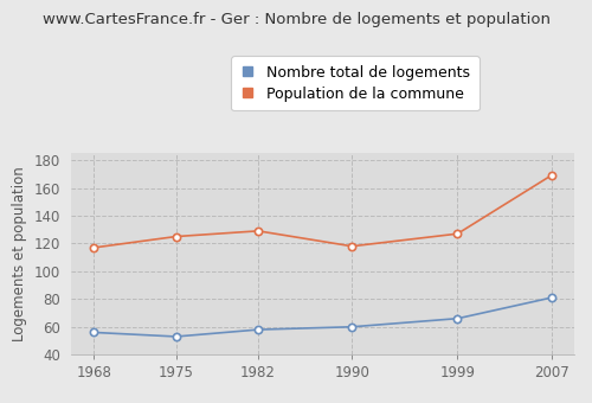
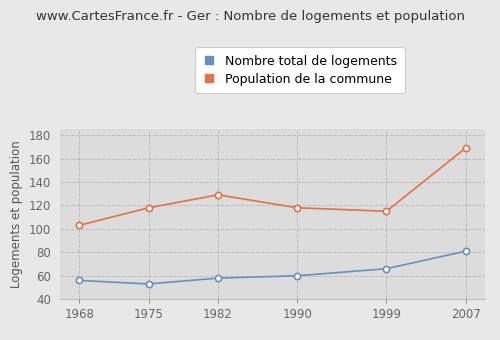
Population de la commune/1968: 117 -> 103
Population de la commune/1975: 125 -> 118
Population de la commune/1999: 127 -> 115
